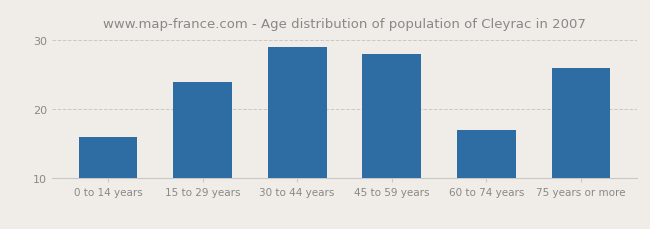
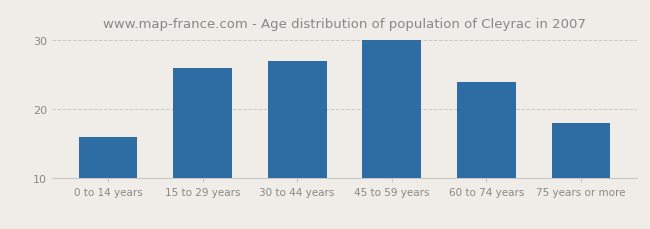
15 to 29 years: 24 -> 26
30 to 44 years: 29 -> 27
45 to 59 years: 28 -> 30
60 to 74 years: 17 -> 24
75 years or more: 26 -> 18
